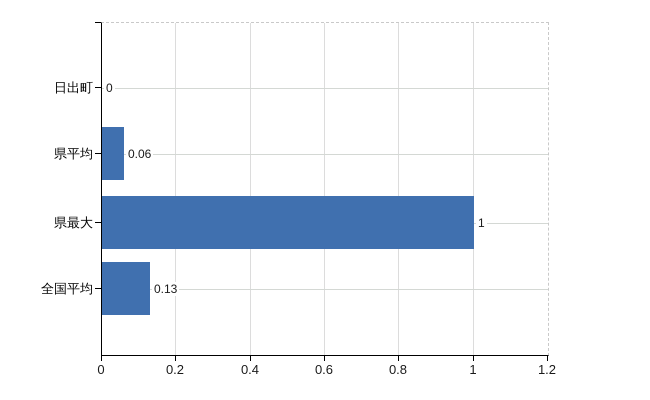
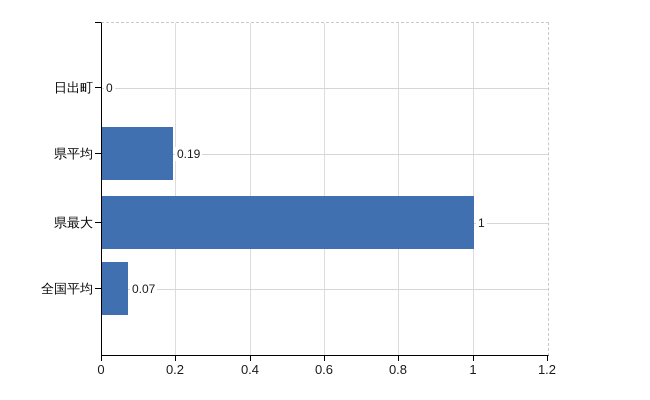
県平均: 0.06 -> 0.19
全国平均: 0.13 -> 0.07
